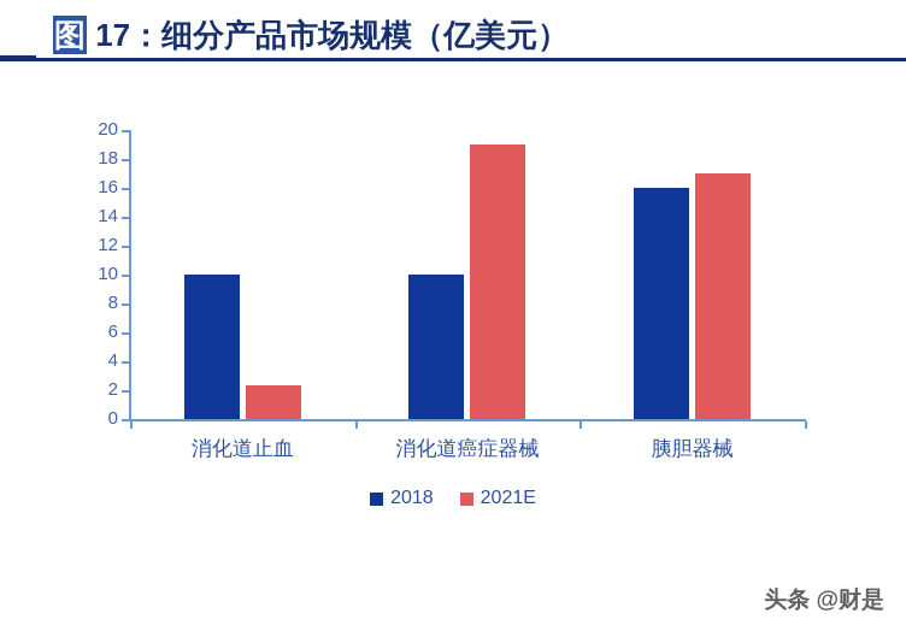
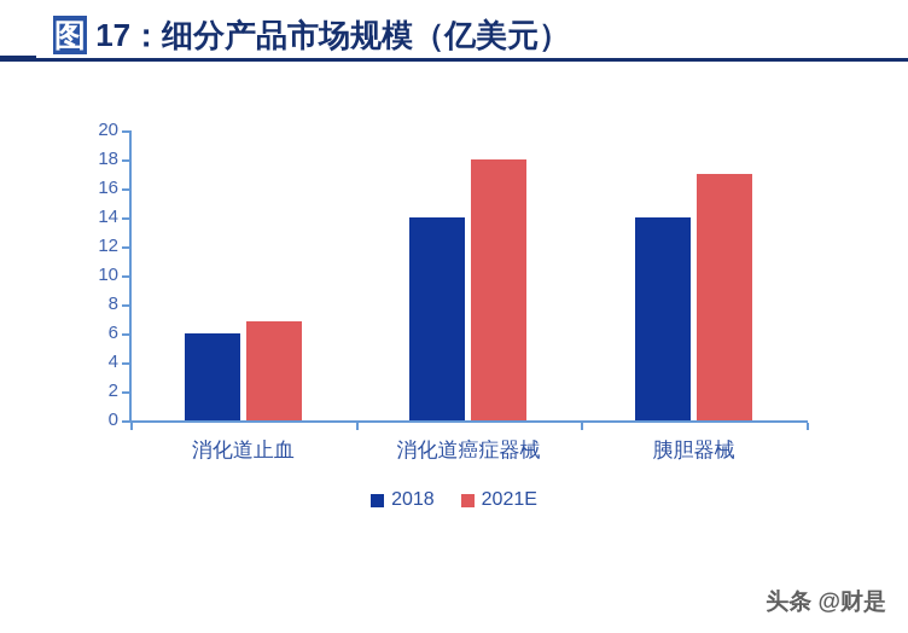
2018/消化道止血: 10 -> 6
2021E/消化道止血: 2.3 -> 6.8
2018/消化道癌症器械: 10 -> 14
2021E/消化道癌症器械: 19.0 -> 18.0
2018/胰胆器械: 16 -> 14
